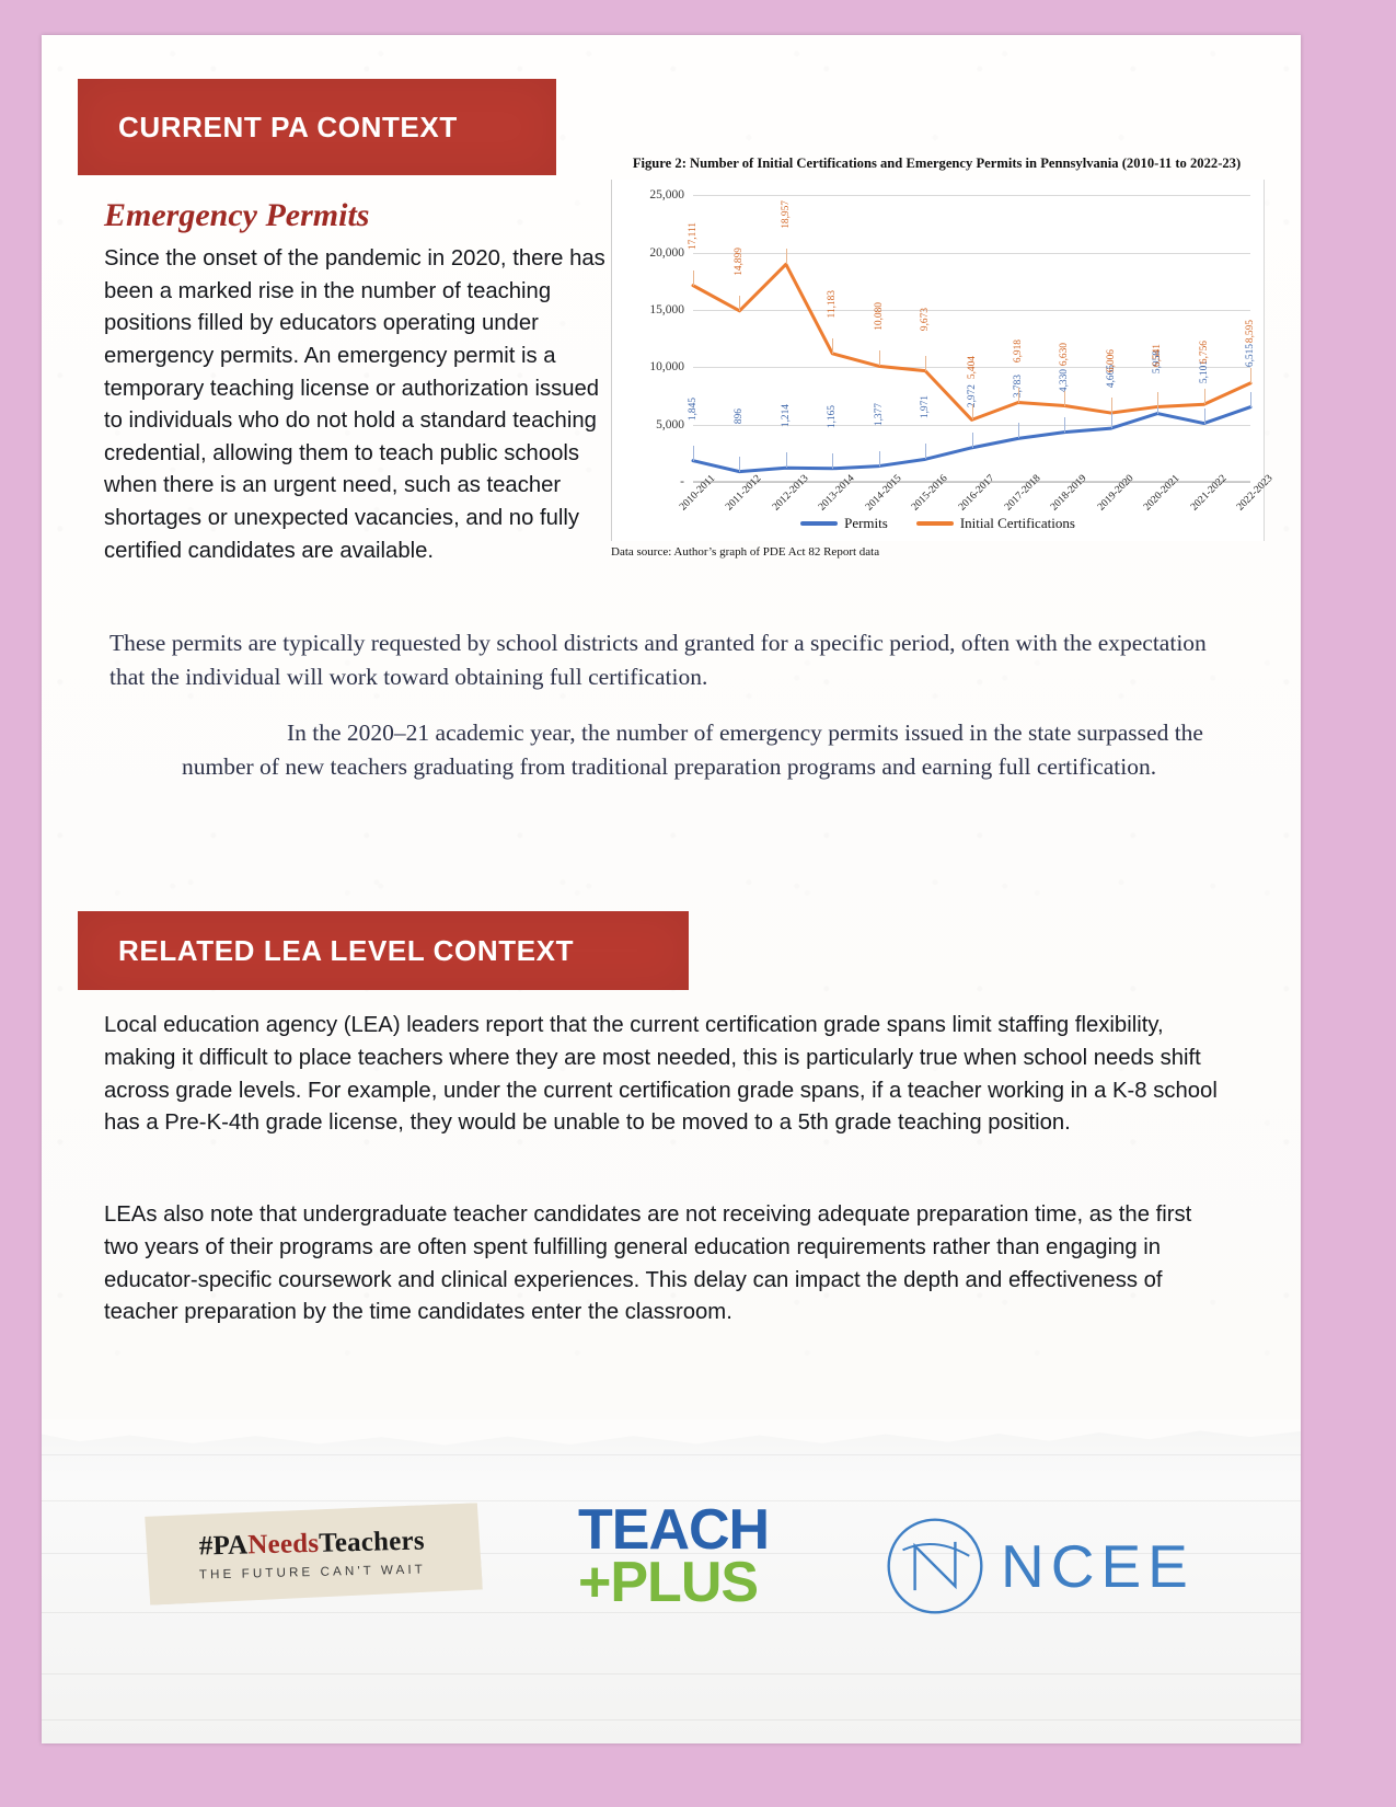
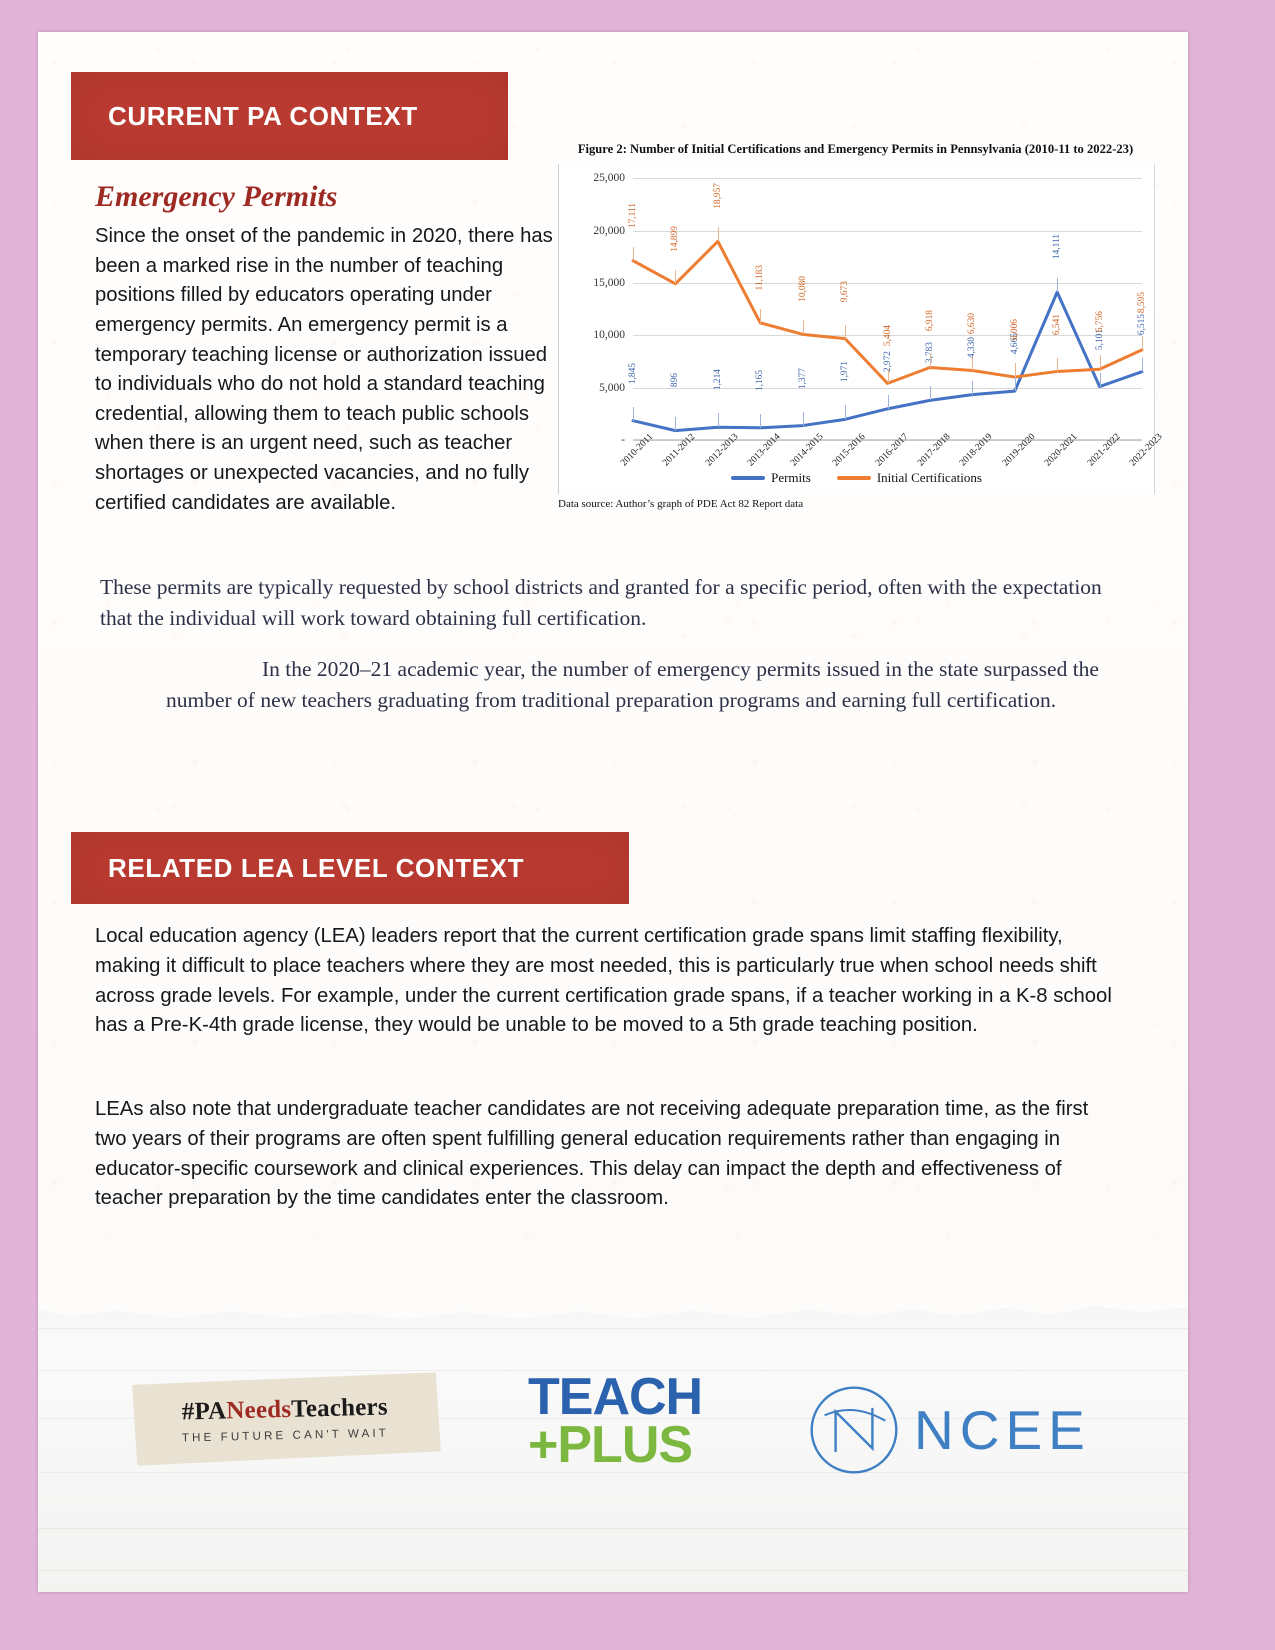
Permits/2020-2021: 5,958 -> 14,111
